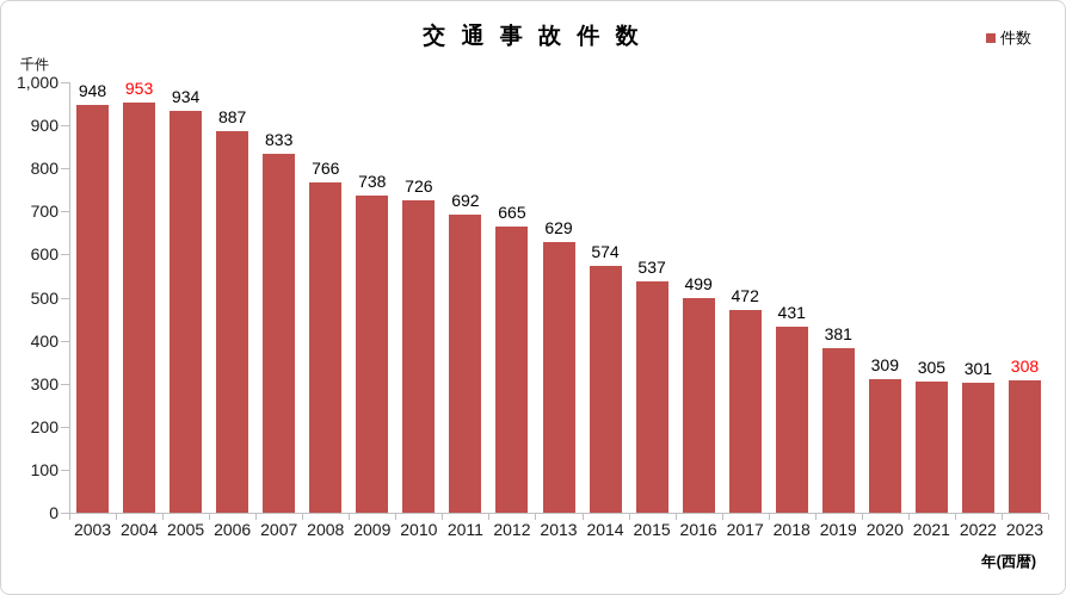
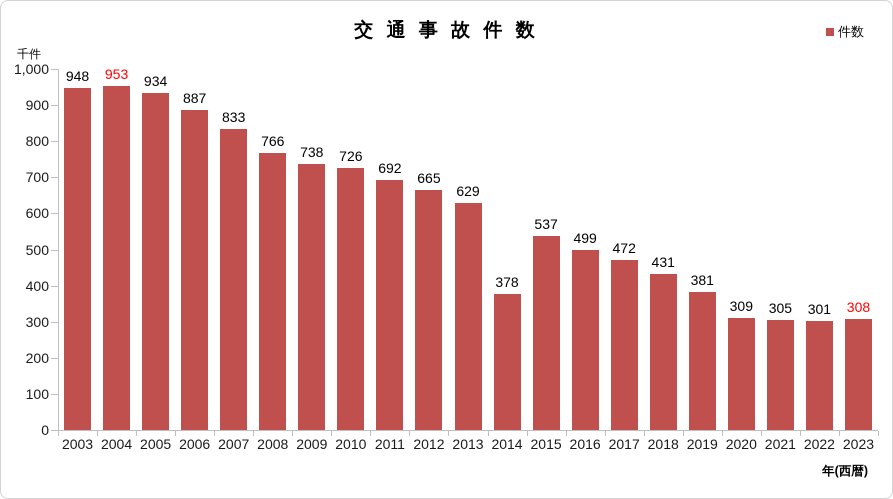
2014: 574 -> 378
